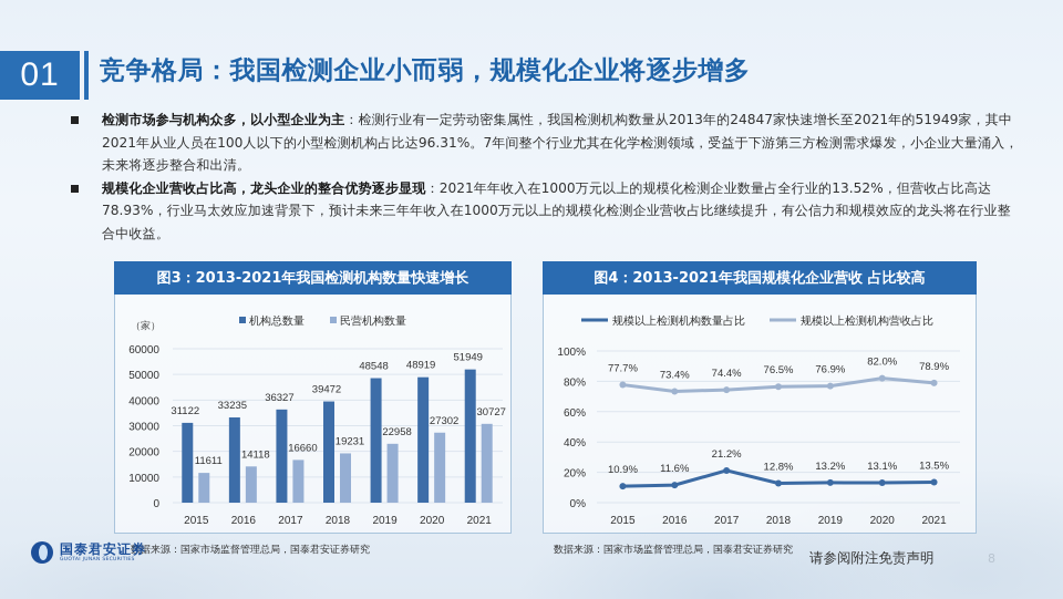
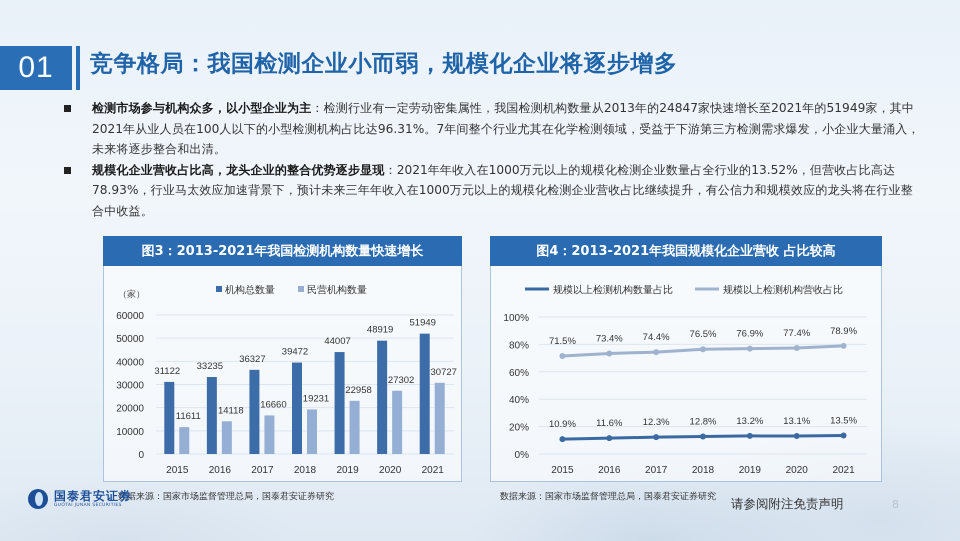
图3：2013-2021年我国检测机构数量快速增长/机构总数量/2019: 48548 -> 44007
图4：2013-2021年我国规模化企业营收 占比较高/规模以上检测机构营收占比/2015: 77.7% -> 71.5%
图4：2013-2021年我国规模化企业营收 占比较高/规模以上检测机构数量占比/2017: 21.2% -> 12.3%
图4：2013-2021年我国规模化企业营收 占比较高/规模以上检测机构营收占比/2020: 82.0% -> 77.4%
